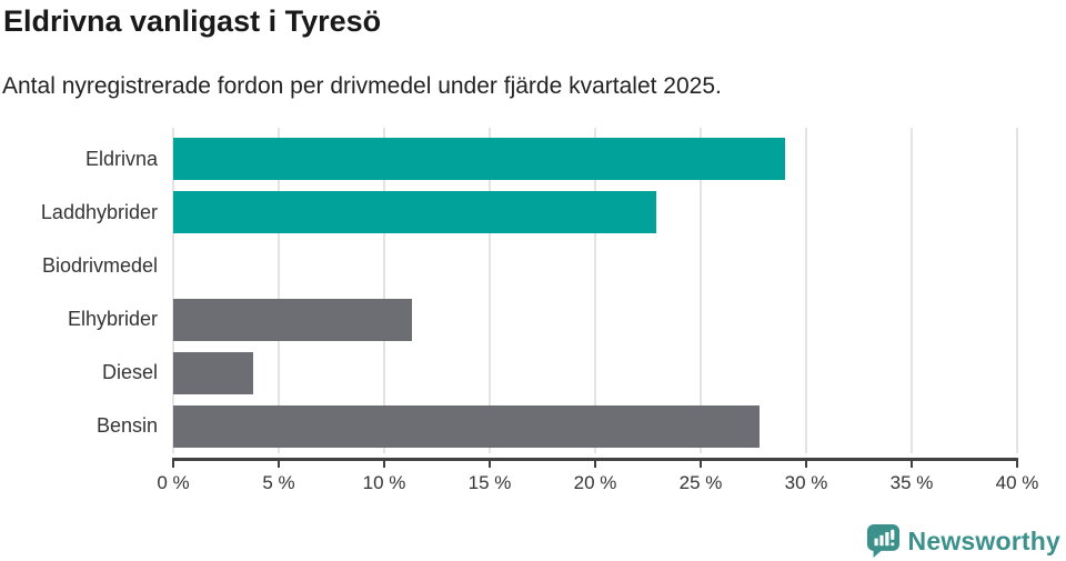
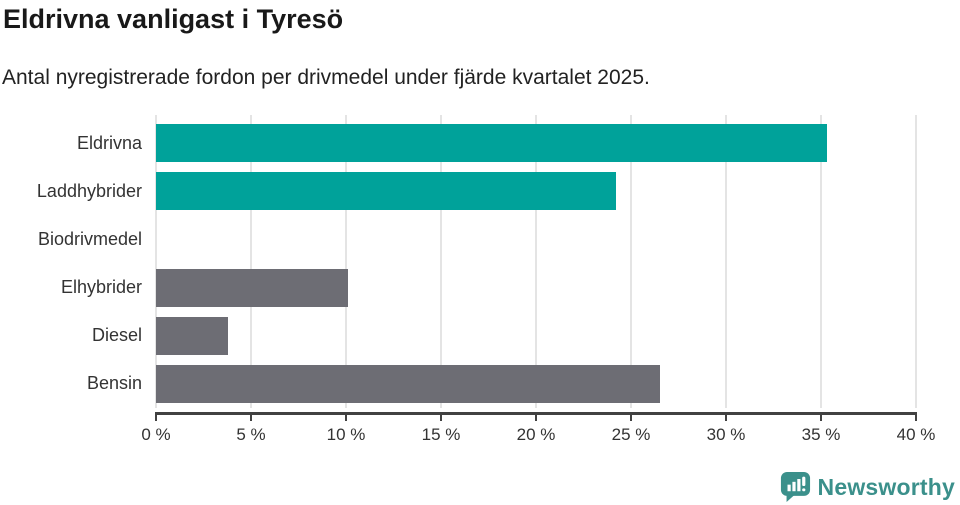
Eldrivna: 29.0% -> 35.3%
Laddhybrider: 22.9% -> 24.2%
Elhybrider: 11.3% -> 10.1%
Bensin: 27.8% -> 26.5%
